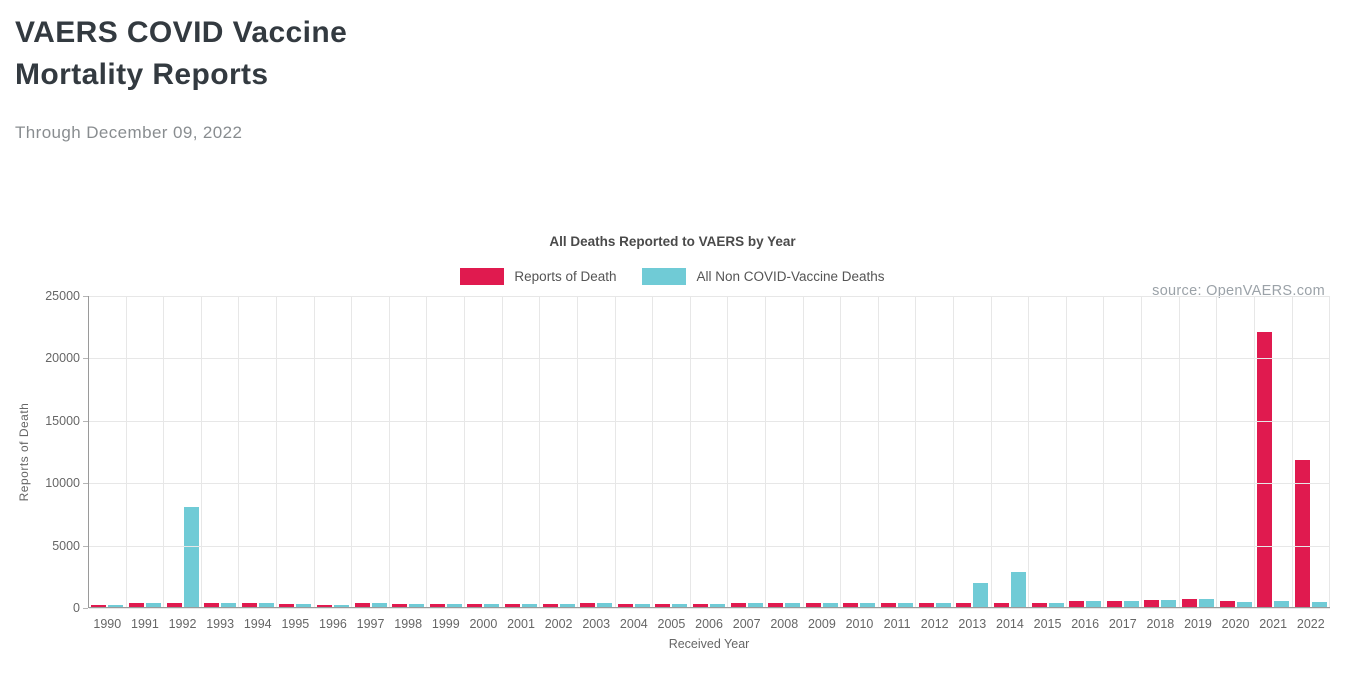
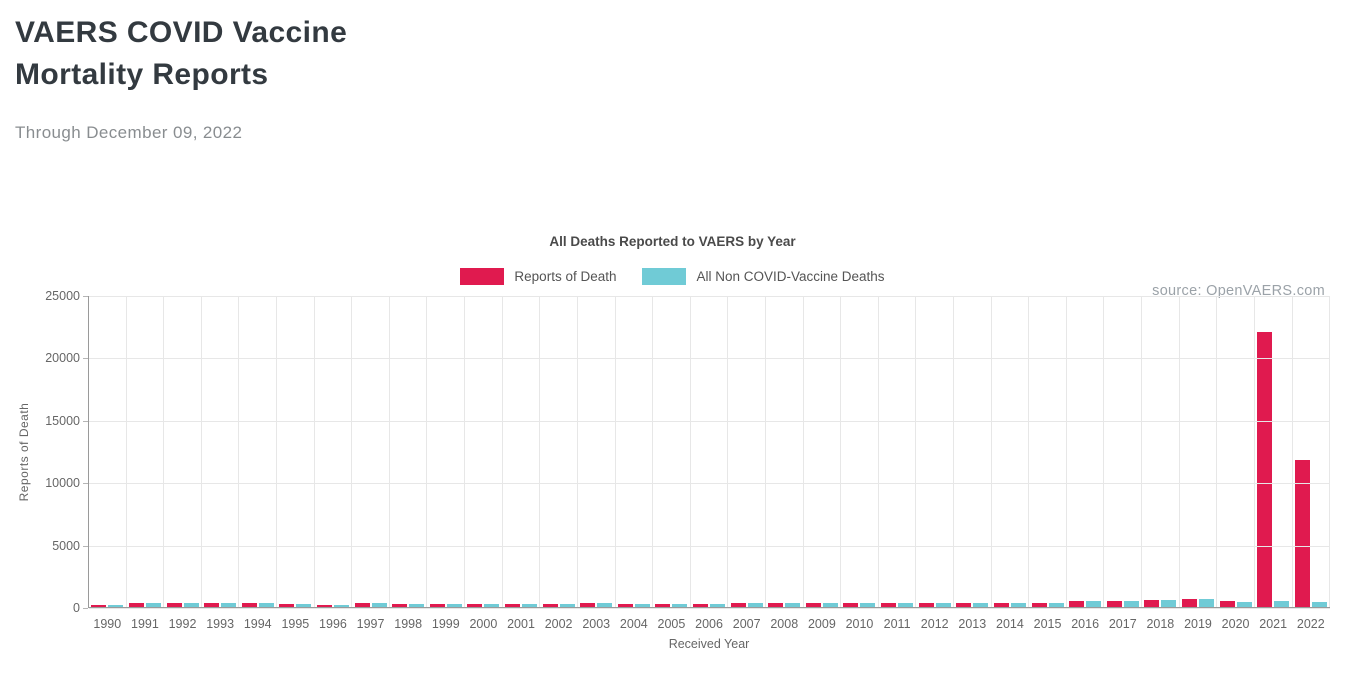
All Non COVID-Vaccine Deaths/1992: 8000 -> 400
All Non COVID-Vaccine Deaths/2013: 1900 -> 400
All Non COVID-Vaccine Deaths/2014: 2800 -> 400
